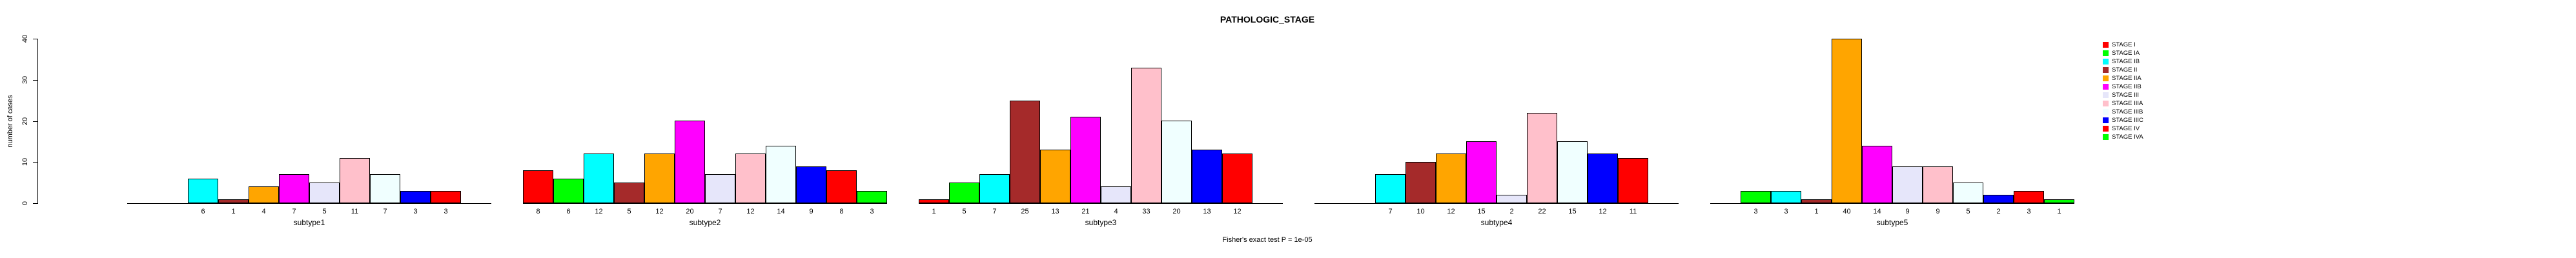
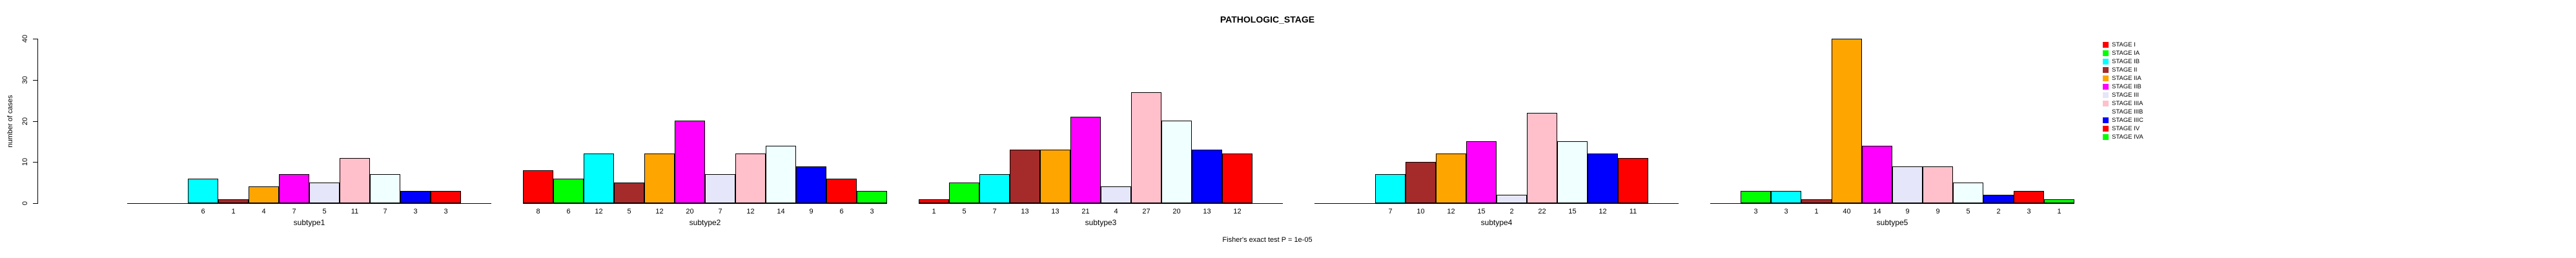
STAGE IV/subtype2: 8 -> 6
STAGE II/subtype3: 25 -> 13
STAGE IIIA/subtype3: 33 -> 27
